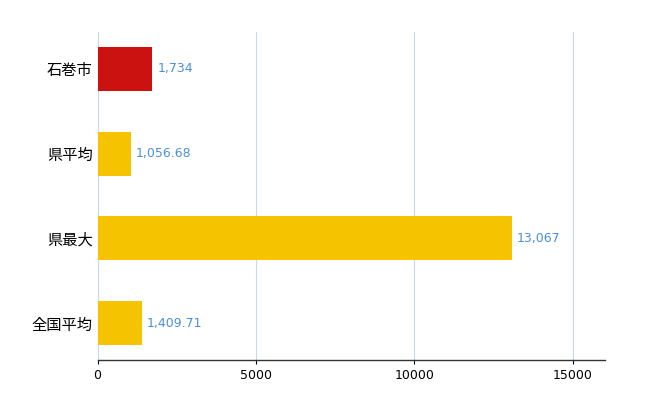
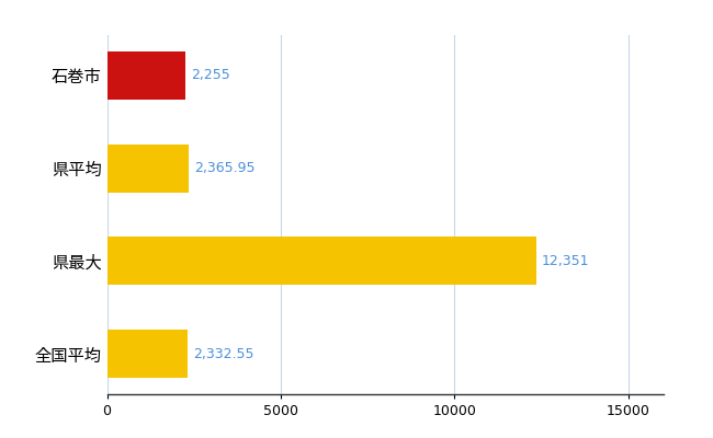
石巻市: 1,734 -> 2,255
県平均: 1,056.68 -> 2,365.95
県最大: 13,067 -> 12,351
全国平均: 1,409.71 -> 2,332.55
